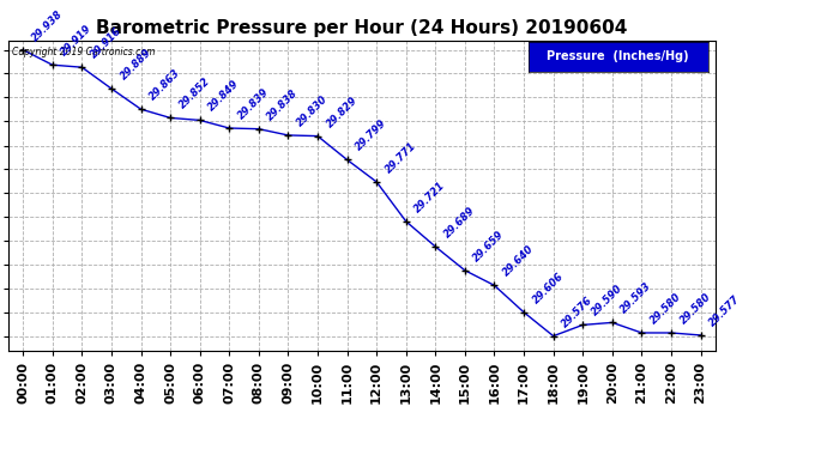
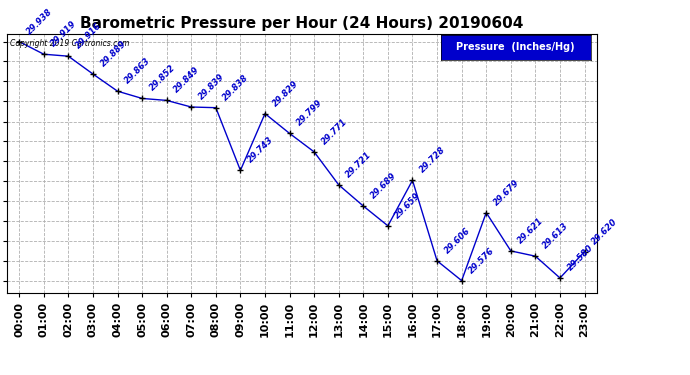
09:00: 29.830 -> 29.743
16:00: 29.640 -> 29.728
19:00: 29.590 -> 29.679
20:00: 29.593 -> 29.621
21:00: 29.580 -> 29.613
23:00: 29.577 -> 29.620
